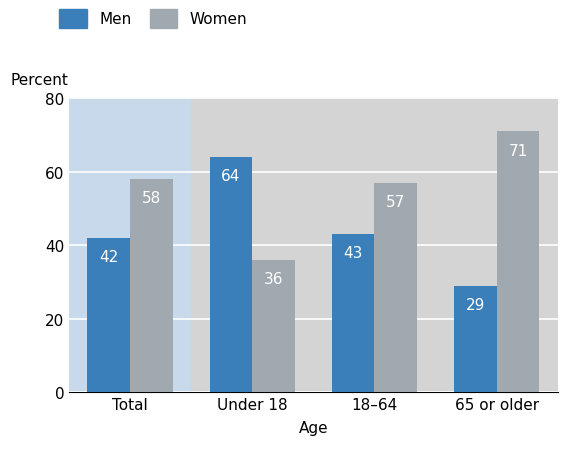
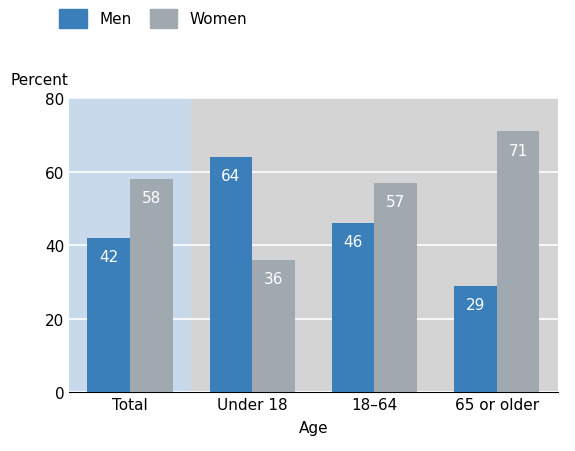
Men/18–64: 43 -> 46
